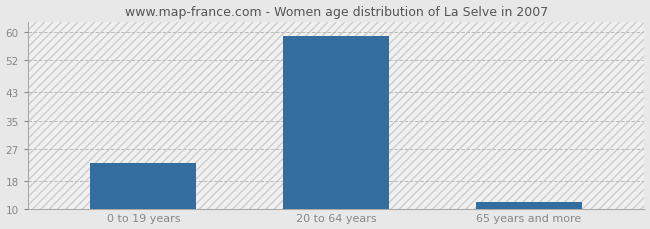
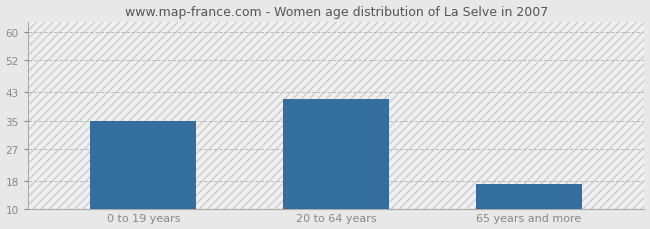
0 to 19 years: 23 -> 35
20 to 64 years: 59 -> 41
65 years and more: 12 -> 17
